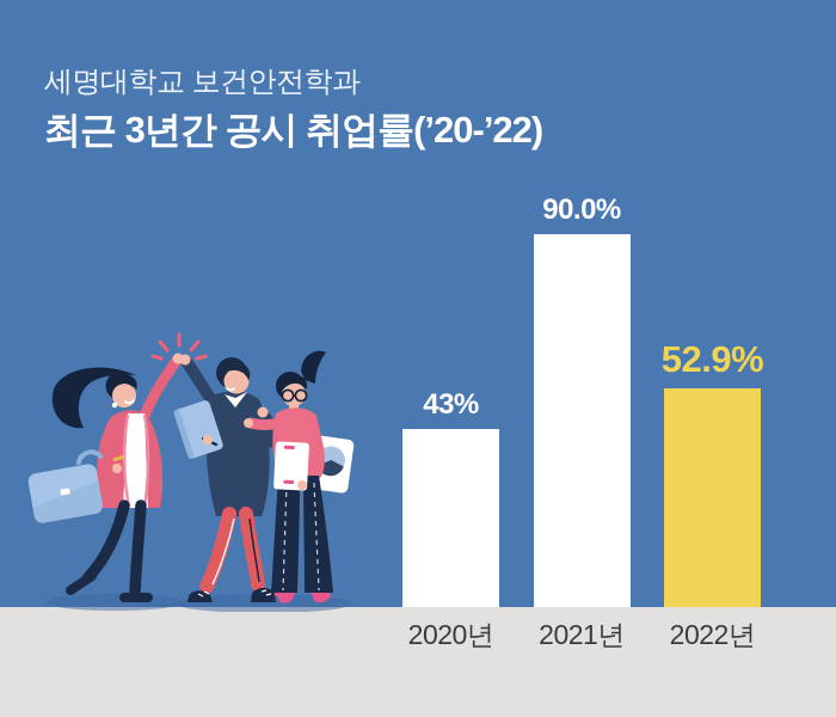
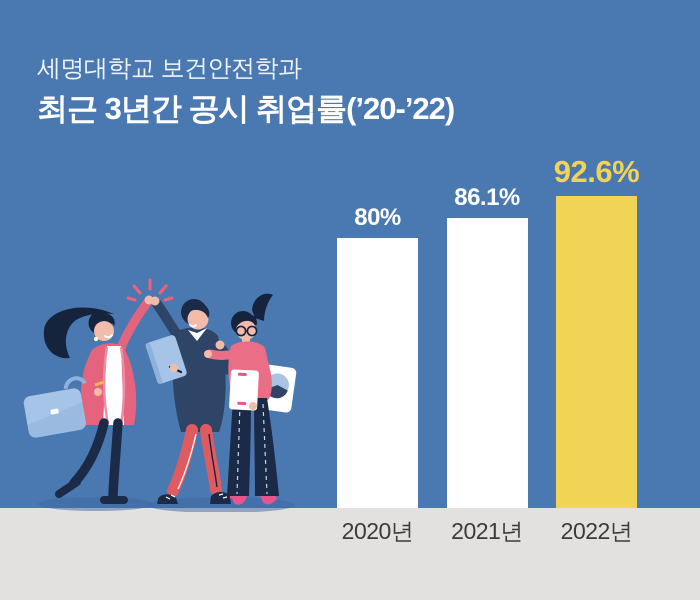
2020년: 43% -> 80%
2021년: 90.0% -> 86.1%
2022년: 52.9% -> 92.6%
